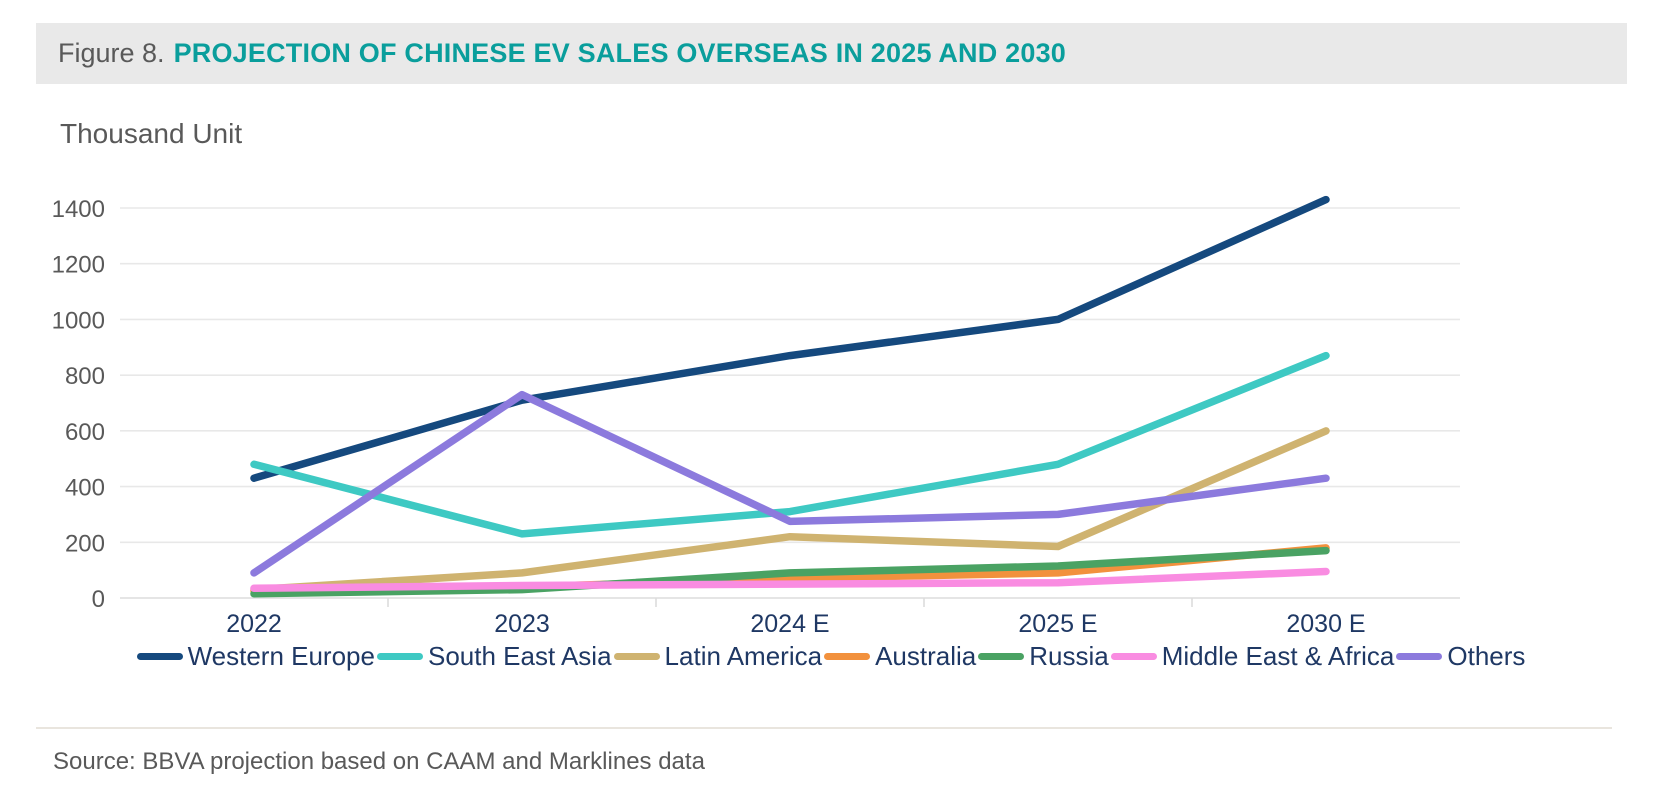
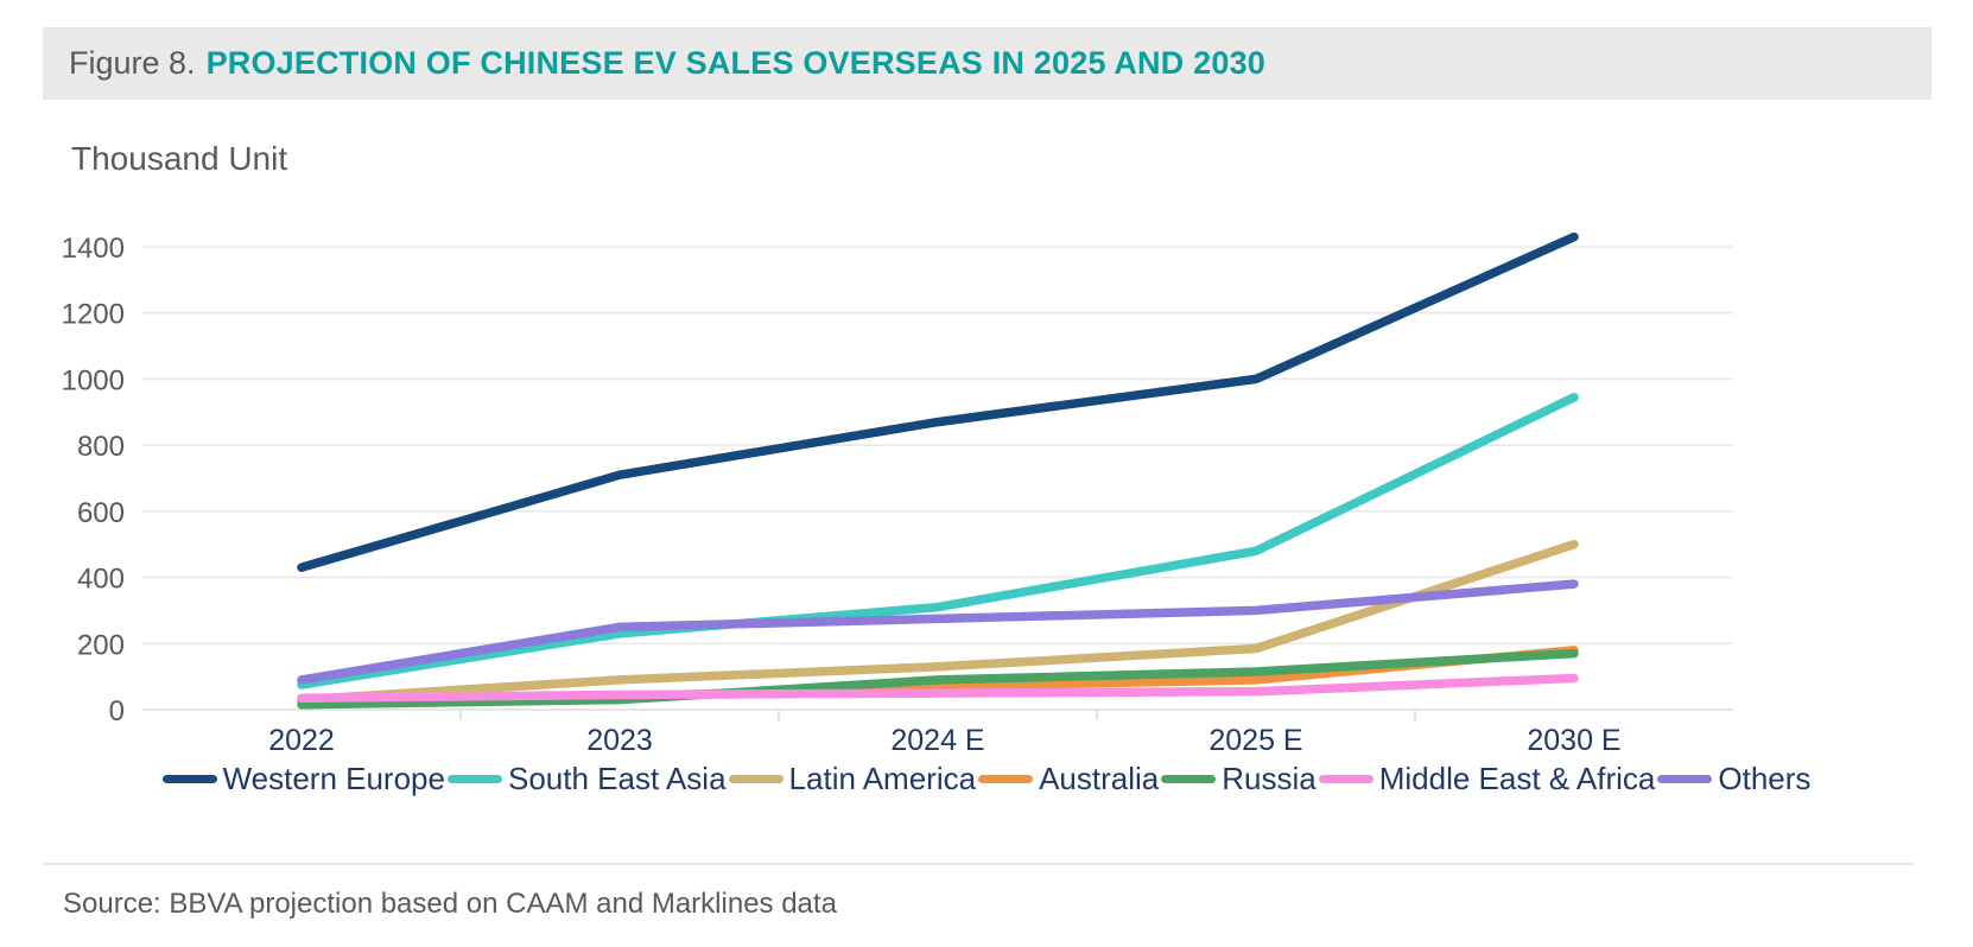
South East Asia/2022: 480 -> 80
Others/2023: 730 -> 250
Latin America/2024 E: 220 -> 130
South East Asia/2030 E: 870 -> 940
Latin America/2030 E: 600 -> 500
Others/2030 E: 430 -> 380
